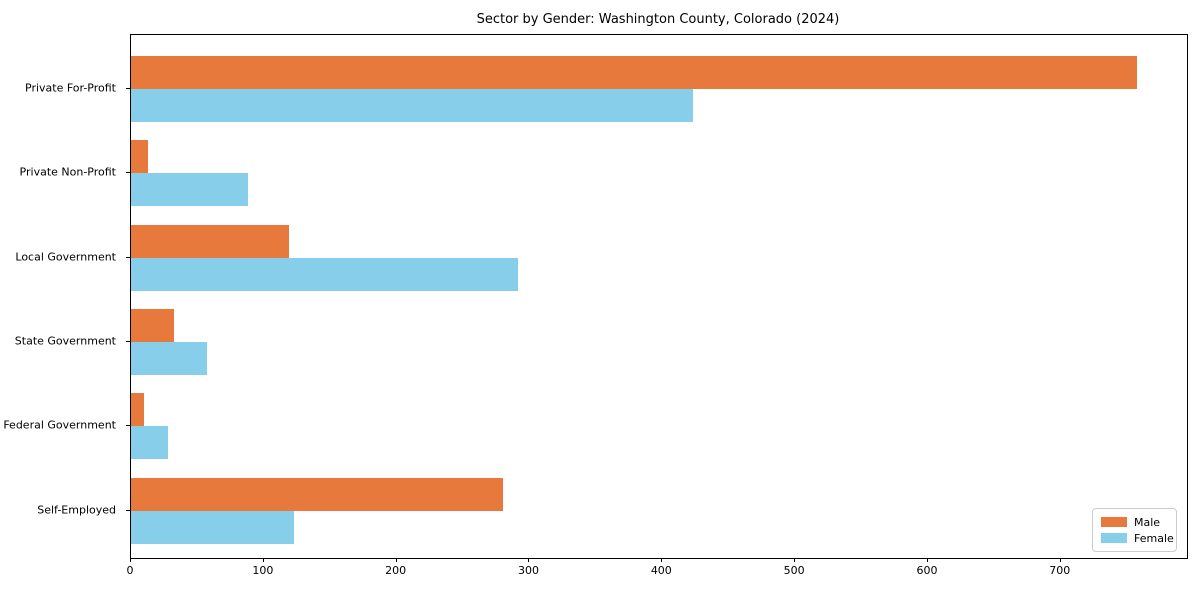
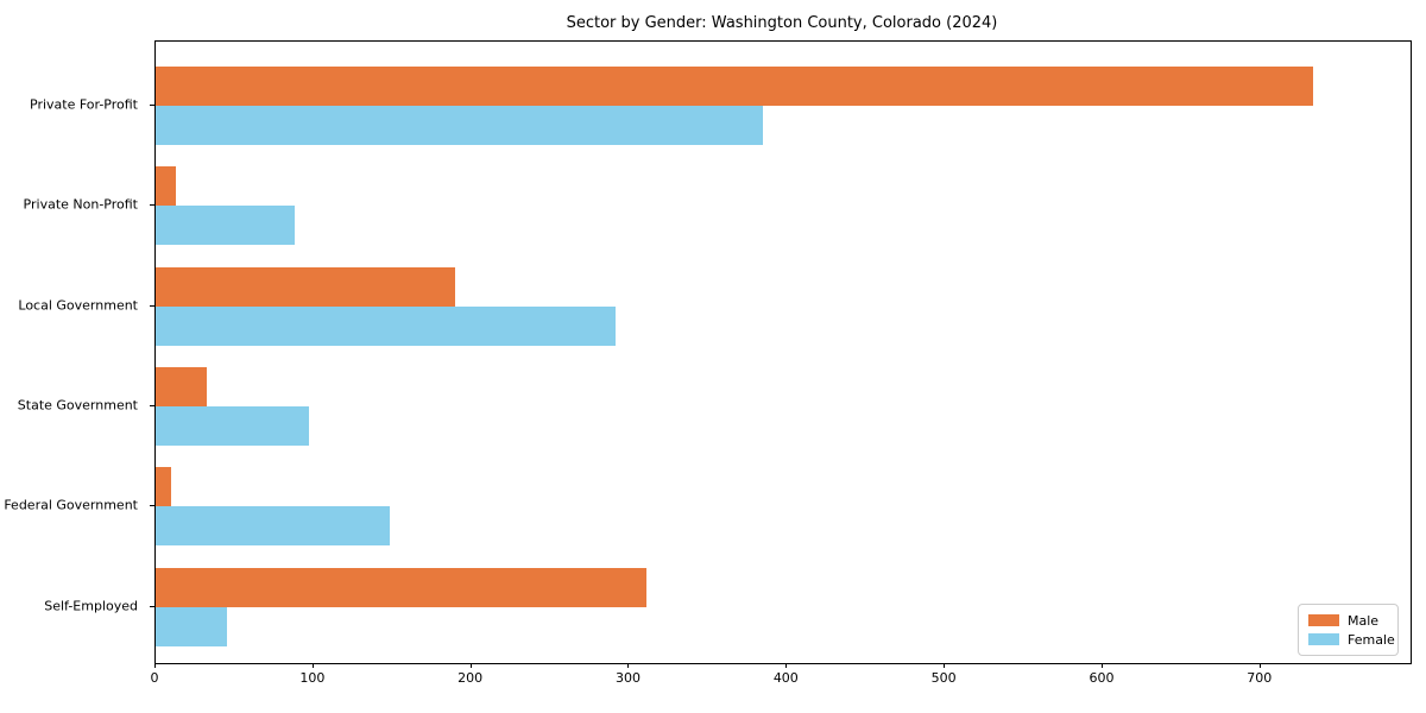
Male/Private For-Profit: 757 -> 733
Female/Private For-Profit: 423 -> 385
Male/Local Government: 119 -> 190
Female/State Government: 57 -> 97
Female/Federal Government: 28 -> 148
Male/Self-Employed: 280 -> 311
Female/Self-Employed: 123 -> 45
